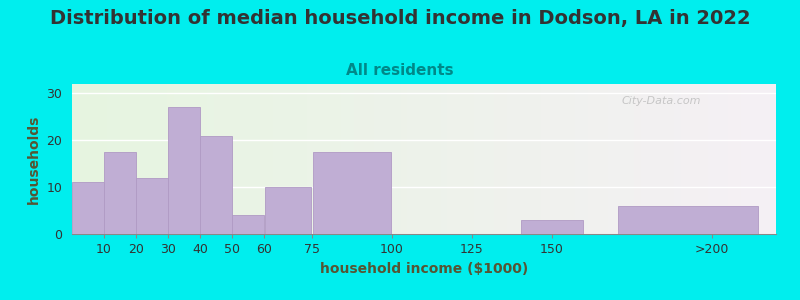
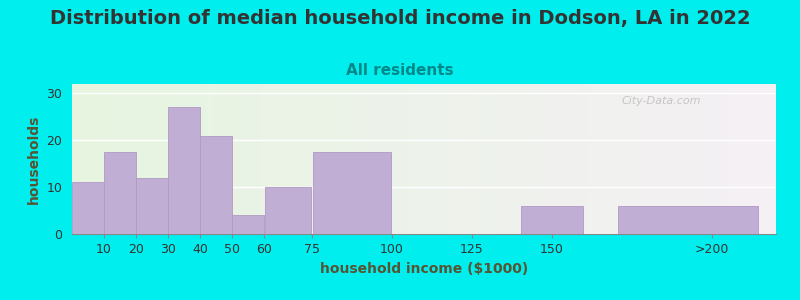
150: 3.0 -> 6.0
